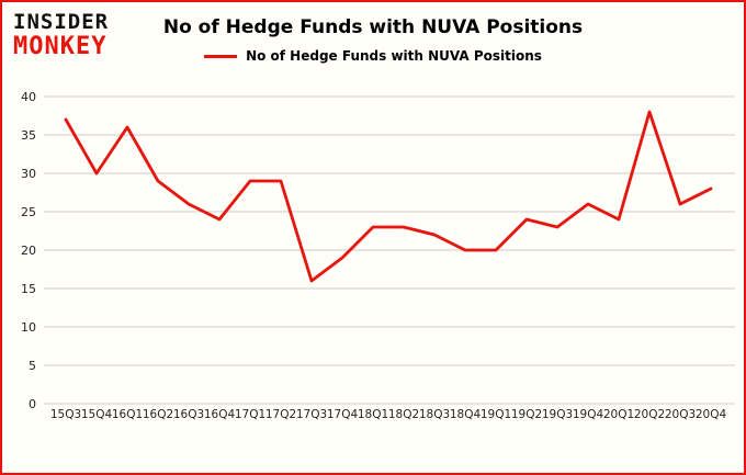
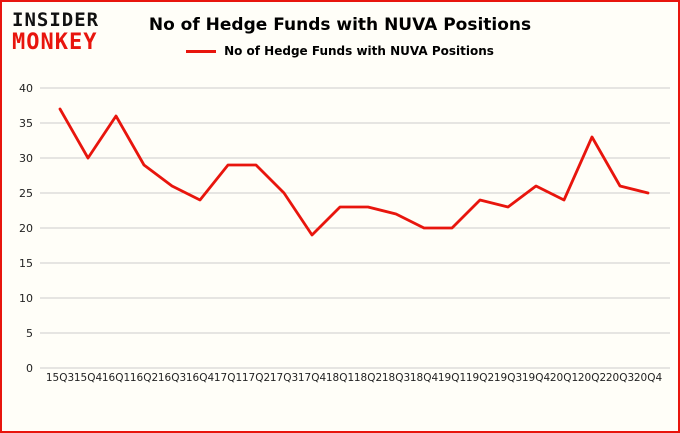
17Q3: 16 -> 25
20Q2: 38 -> 33
20Q4: 28 -> 25
